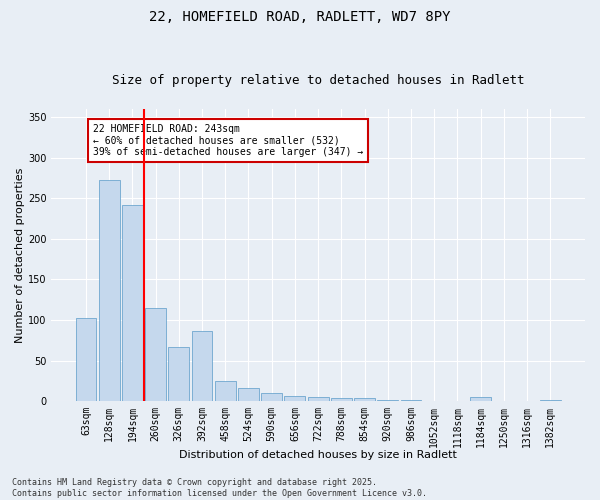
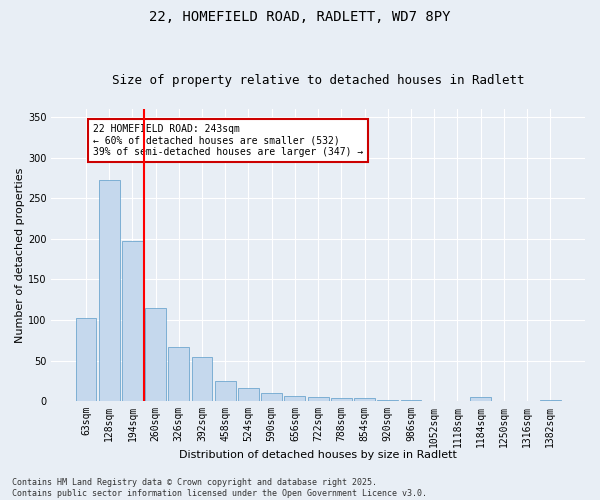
194sqm: 242 -> 197
392sqm: 86 -> 55
